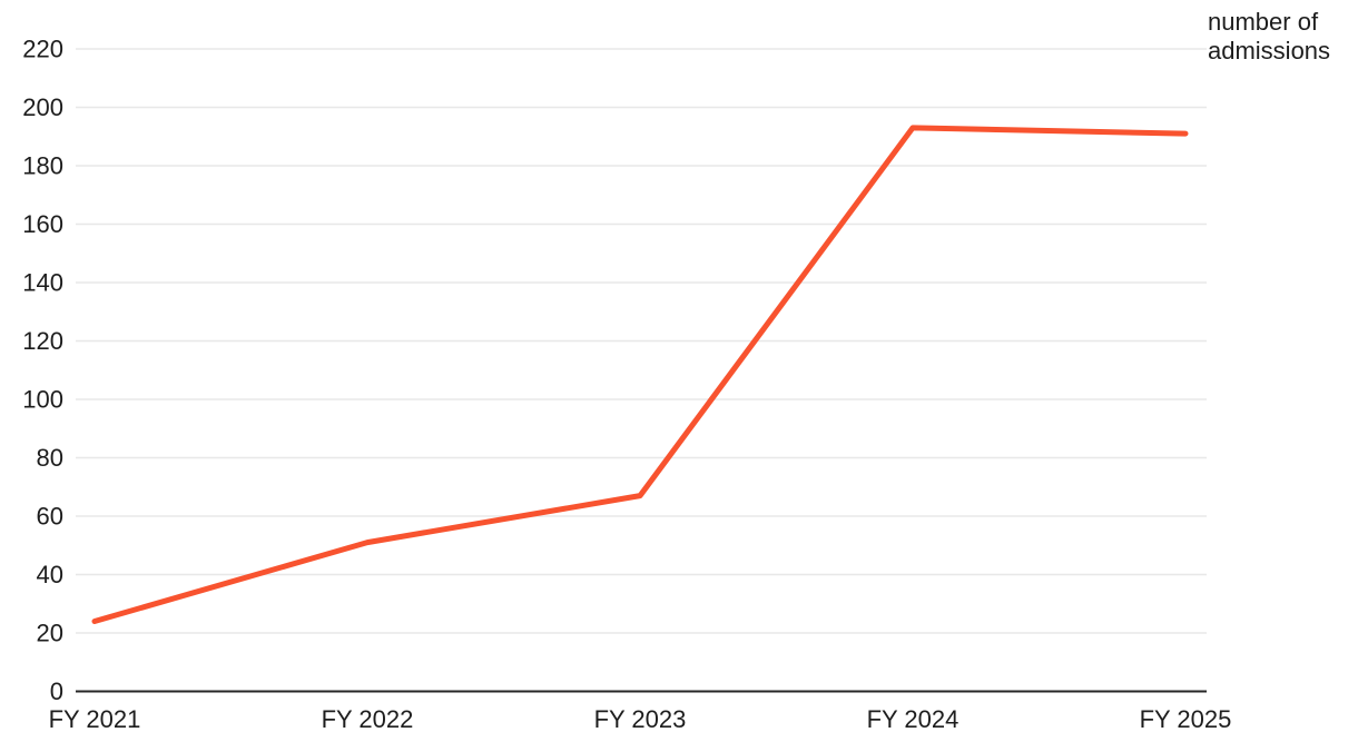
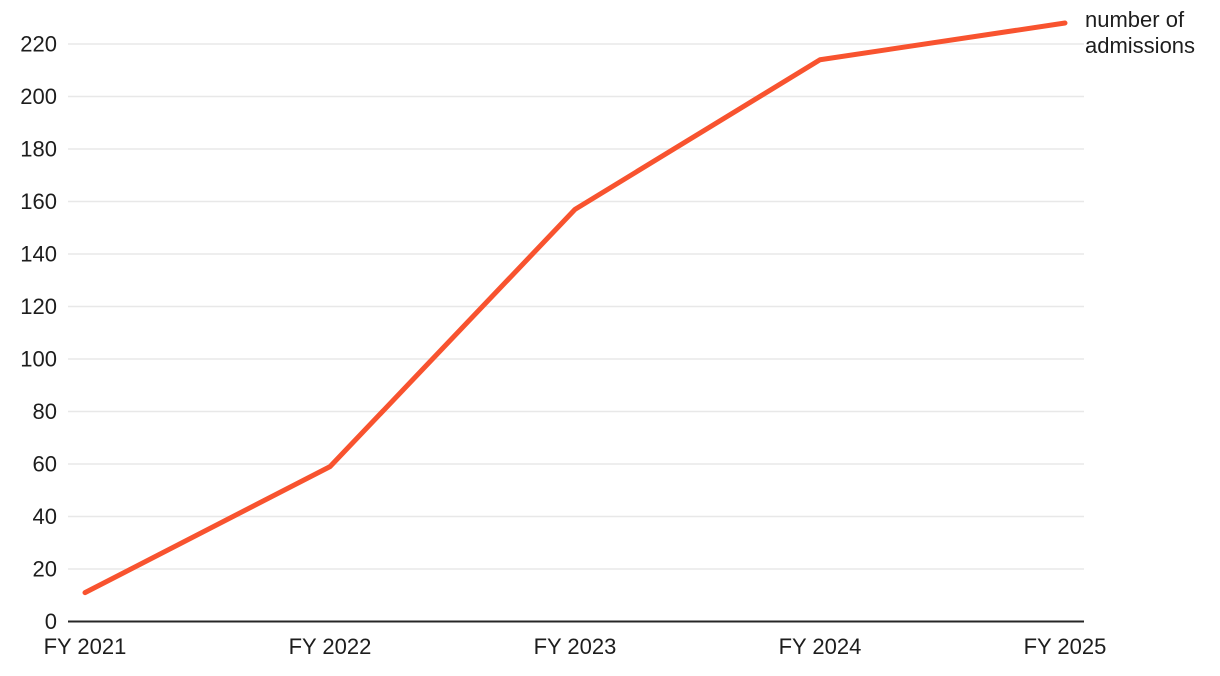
FY 2021: 24 -> 11
FY 2022: 51 -> 59
FY 2023: 67 -> 157
FY 2024: 193 -> 214
FY 2025: 191 -> 228
